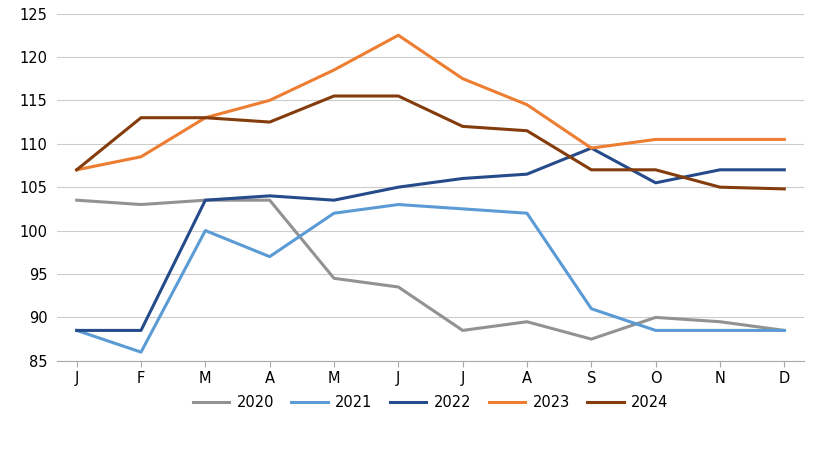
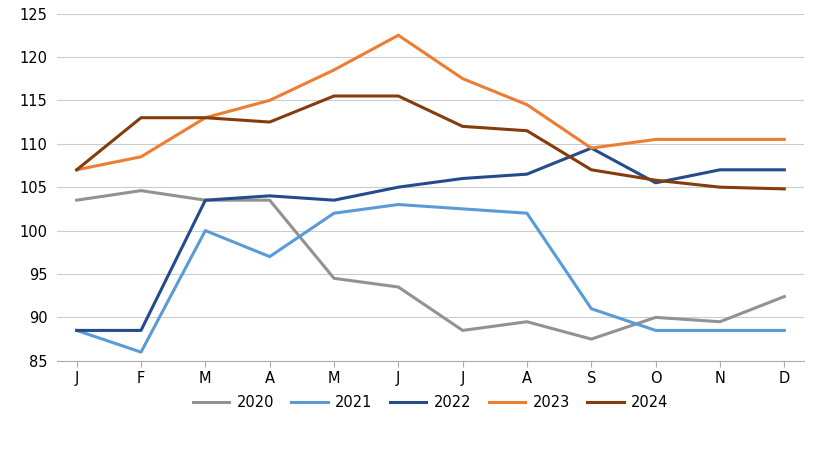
2020/F: 103.0 -> 104.6
2024/O: 107.0 -> 105.8
2020/D: 88.5 -> 92.4
